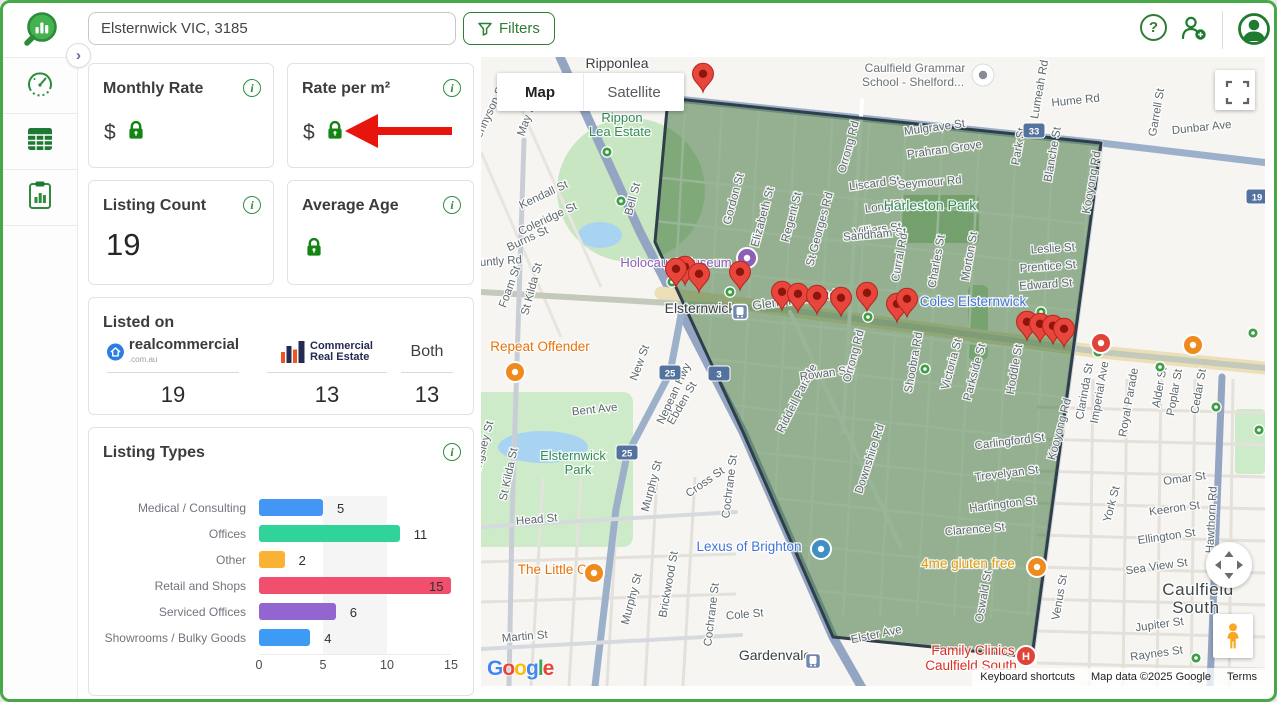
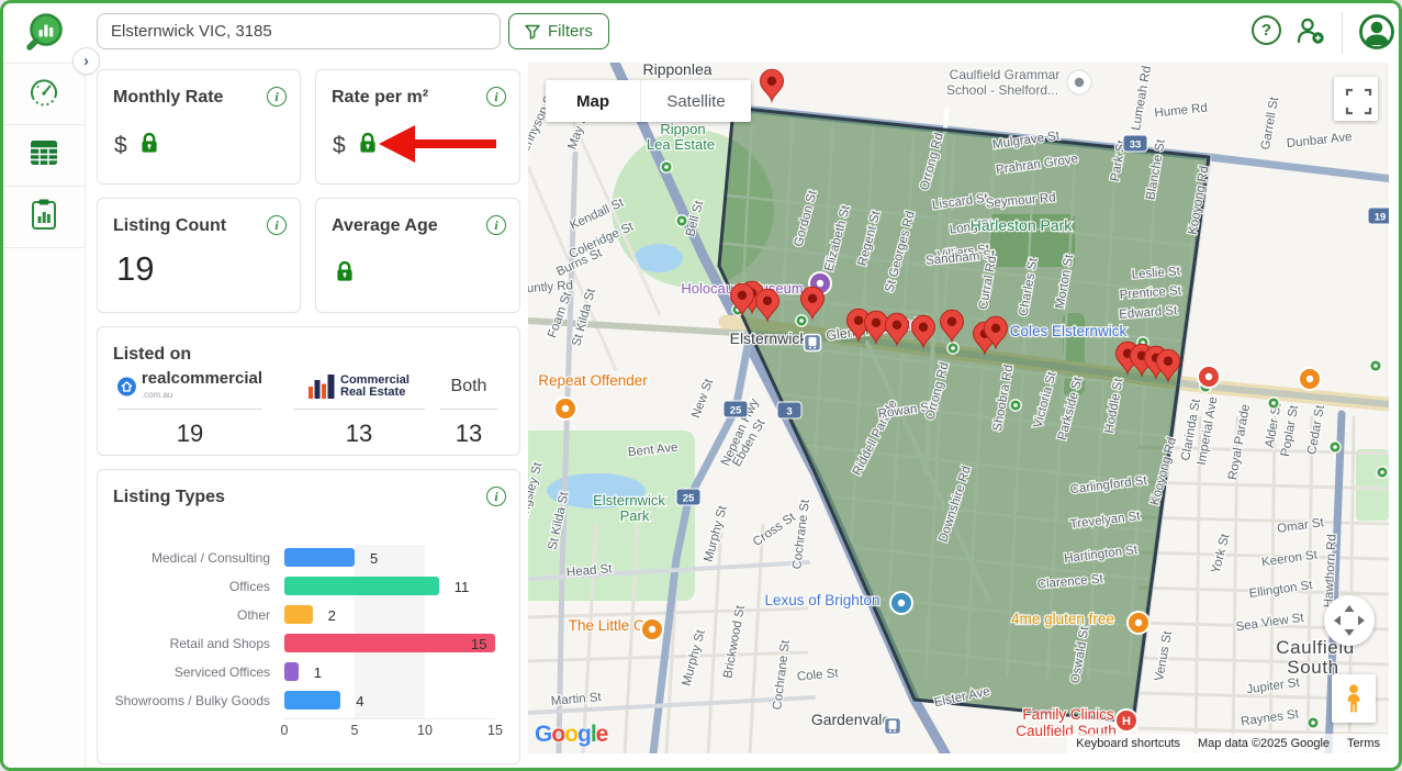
Serviced Offices: 6 -> 1
